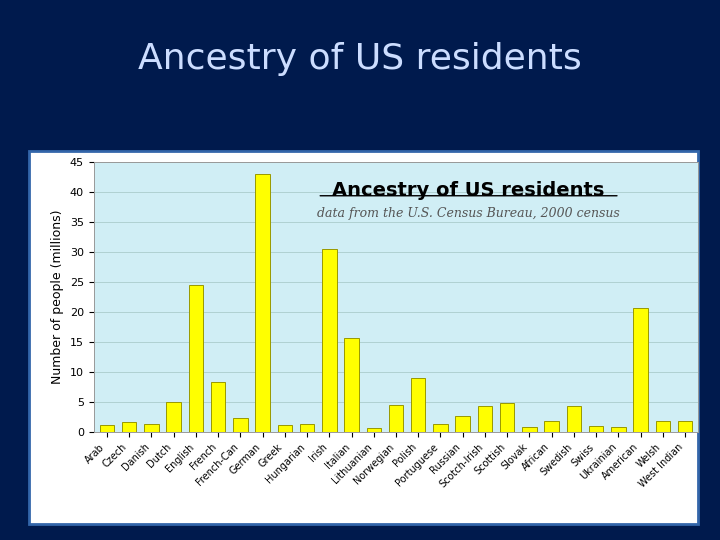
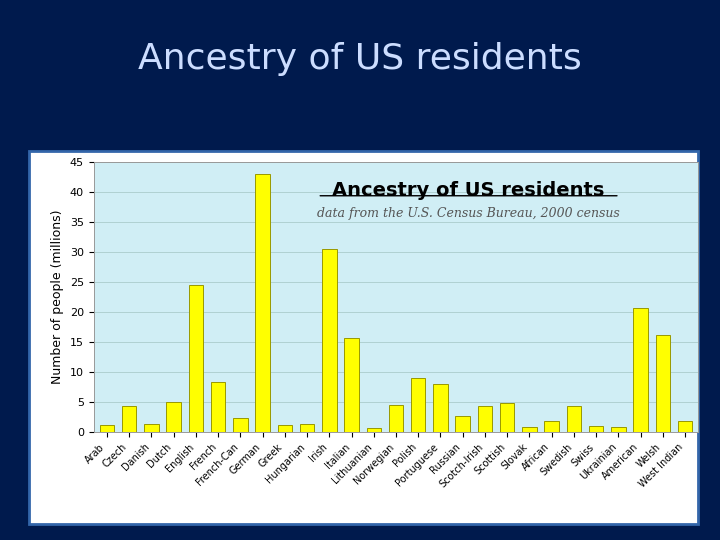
Czech: 1.7 -> 4.4
Portuguese: 1.4 -> 8.0
Welsh: 1.8 -> 16.2
